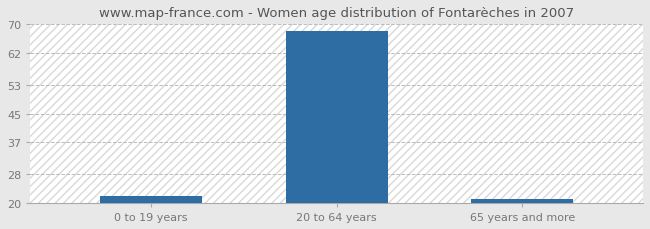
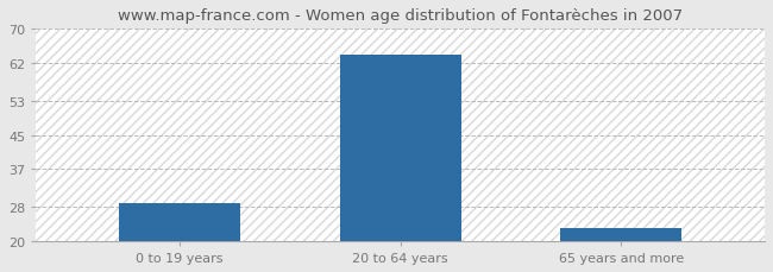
0 to 19 years: 22 -> 29
20 to 64 years: 68 -> 64
65 years and more: 21 -> 23
